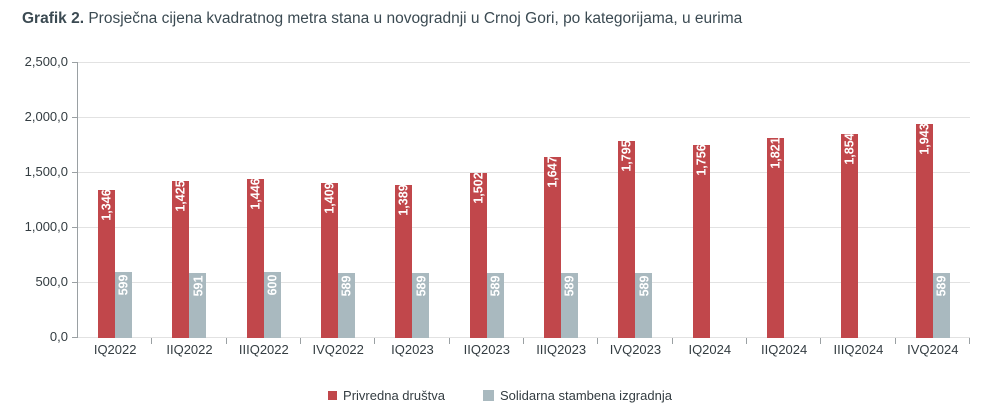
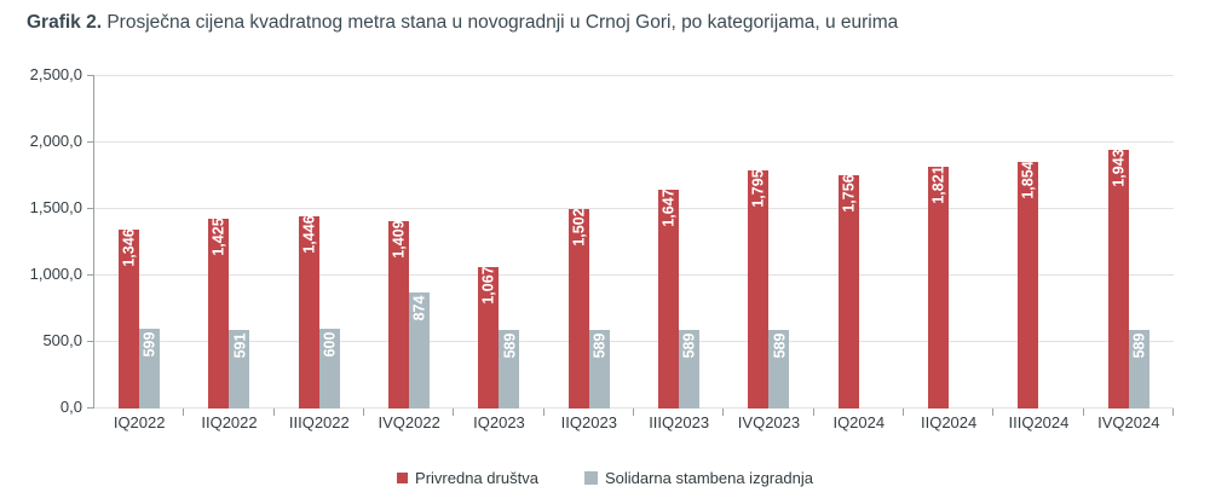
Solidarna stambena izgradnja/IVQ2022: 589 -> 874
Privredna društva/IQ2023: 1,389 -> 1,067
